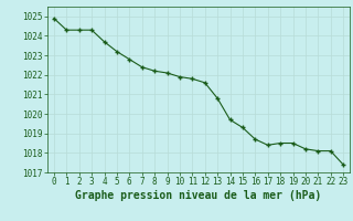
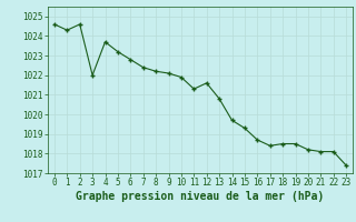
0: 1024.9 -> 1024.6
2: 1024.3 -> 1024.6
3: 1024.3 -> 1022.0
11: 1021.8 -> 1021.3
